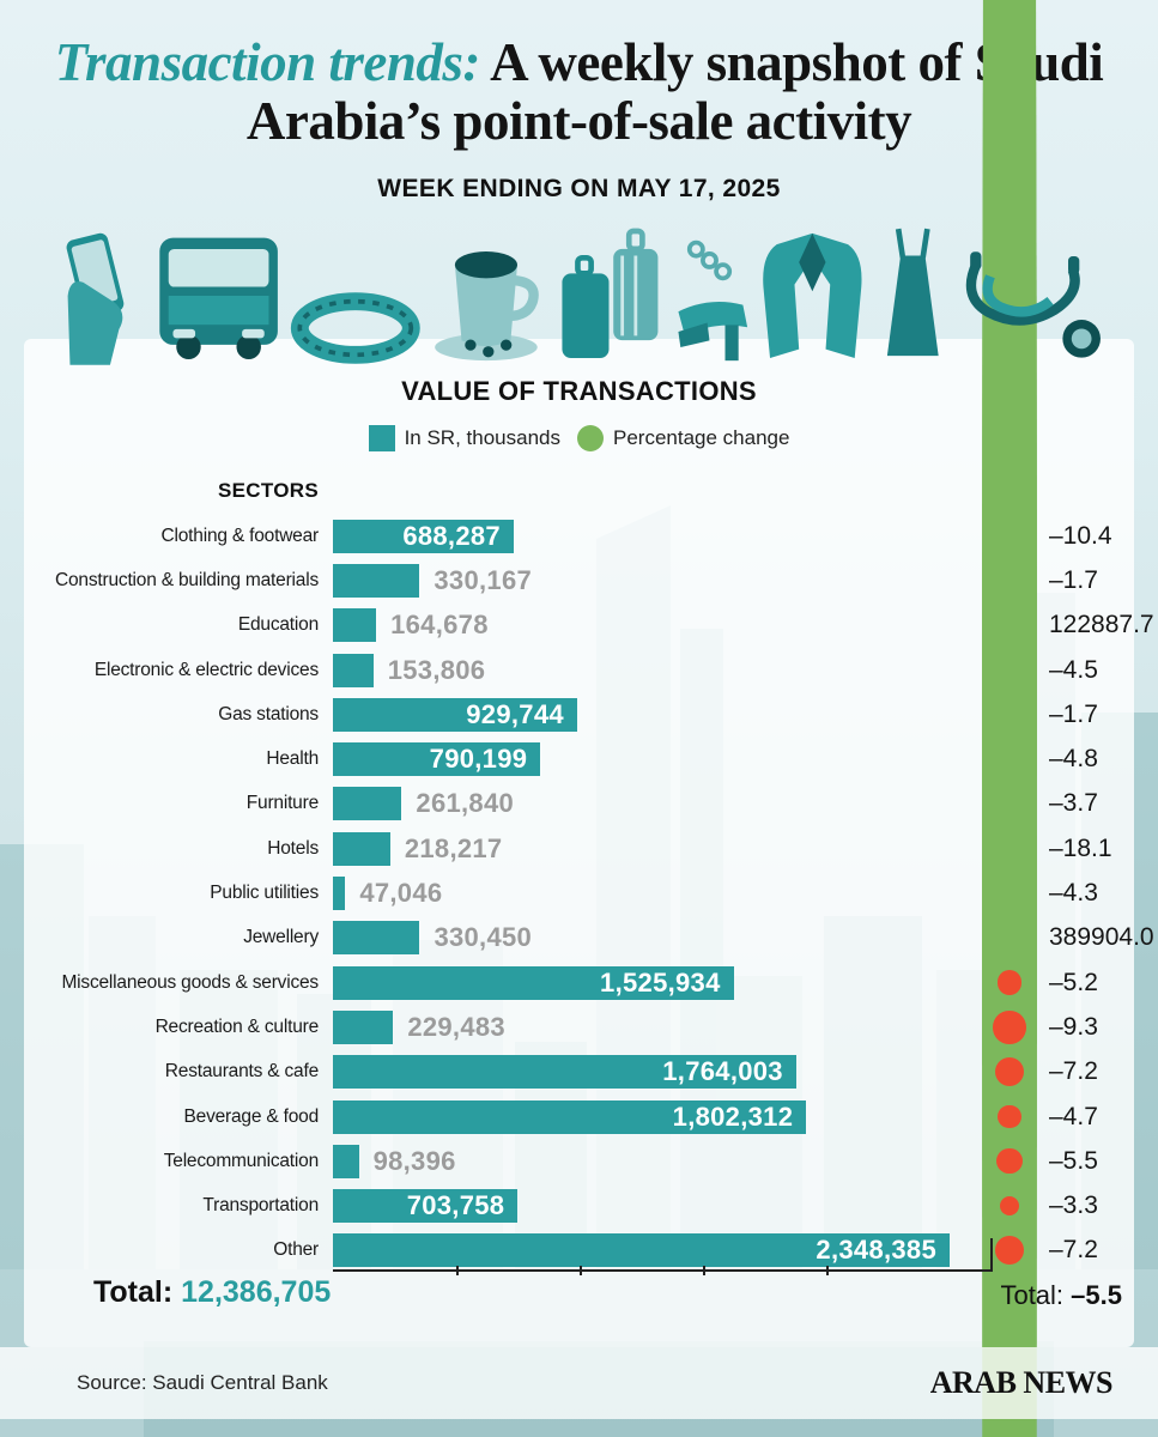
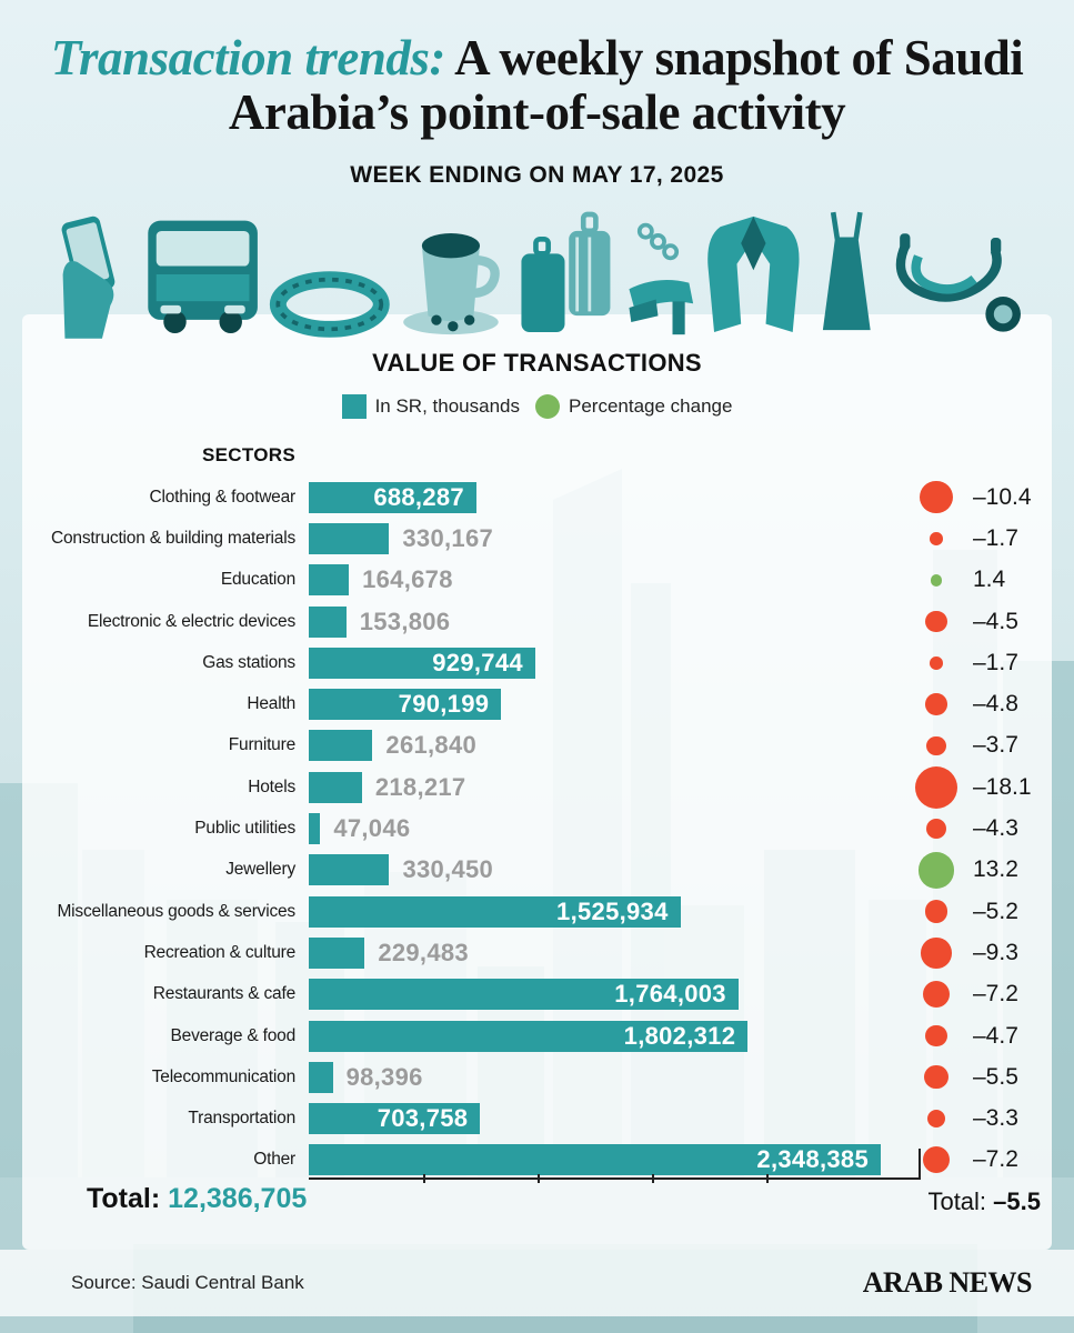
Percentage change/Education: 122887.7 -> 1.4
Percentage change/Jewellery: 389904.0 -> 13.2
